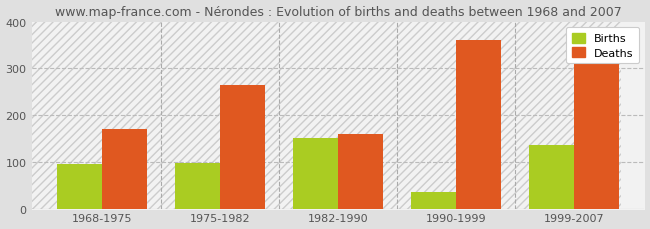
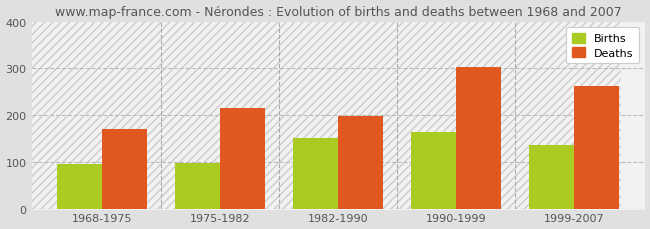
Deaths/1975-1982: 265 -> 215
Deaths/1982-1990: 160 -> 198
Births/1990-1999: 35 -> 163
Deaths/1990-1999: 360 -> 302
Deaths/1999-2007: 310 -> 262
